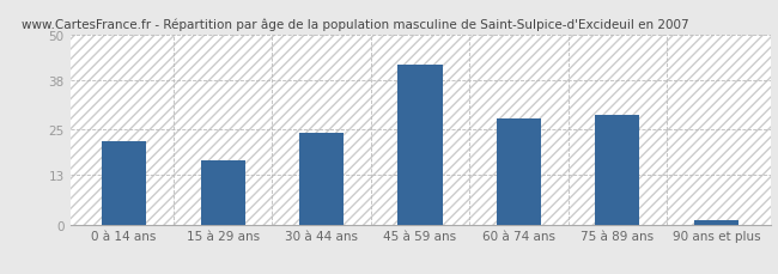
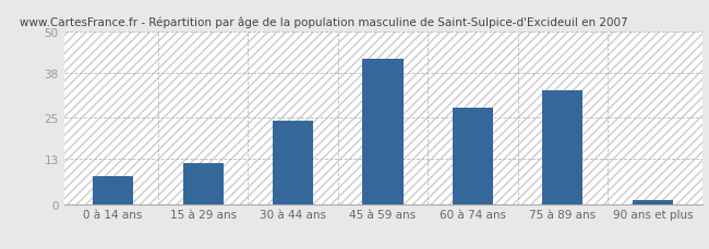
0 à 14 ans: 22 -> 8
15 à 29 ans: 17 -> 12
75 à 89 ans: 29 -> 33
